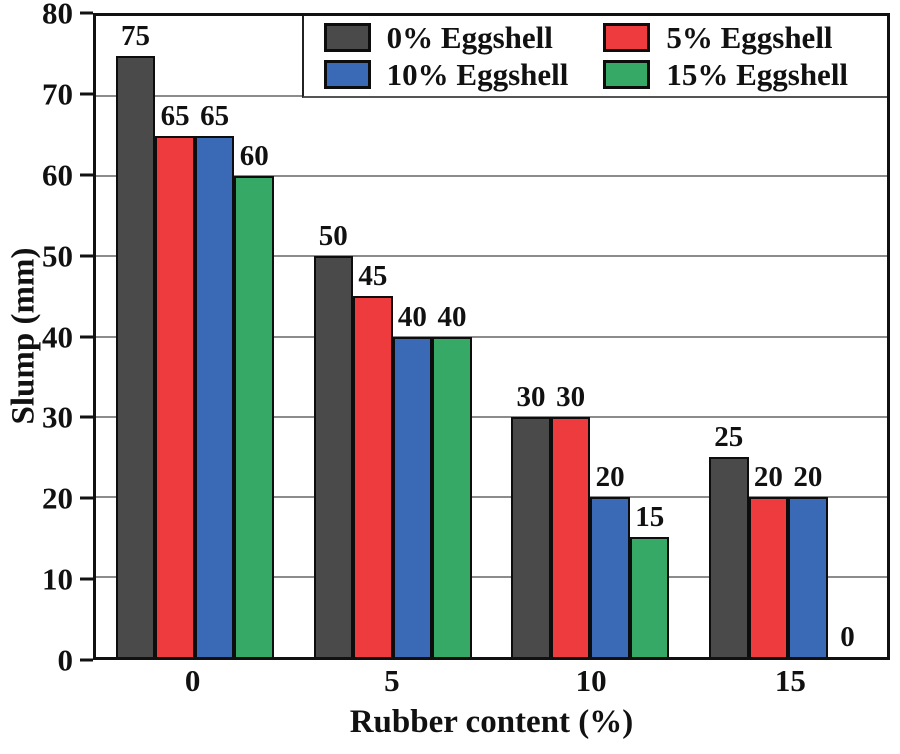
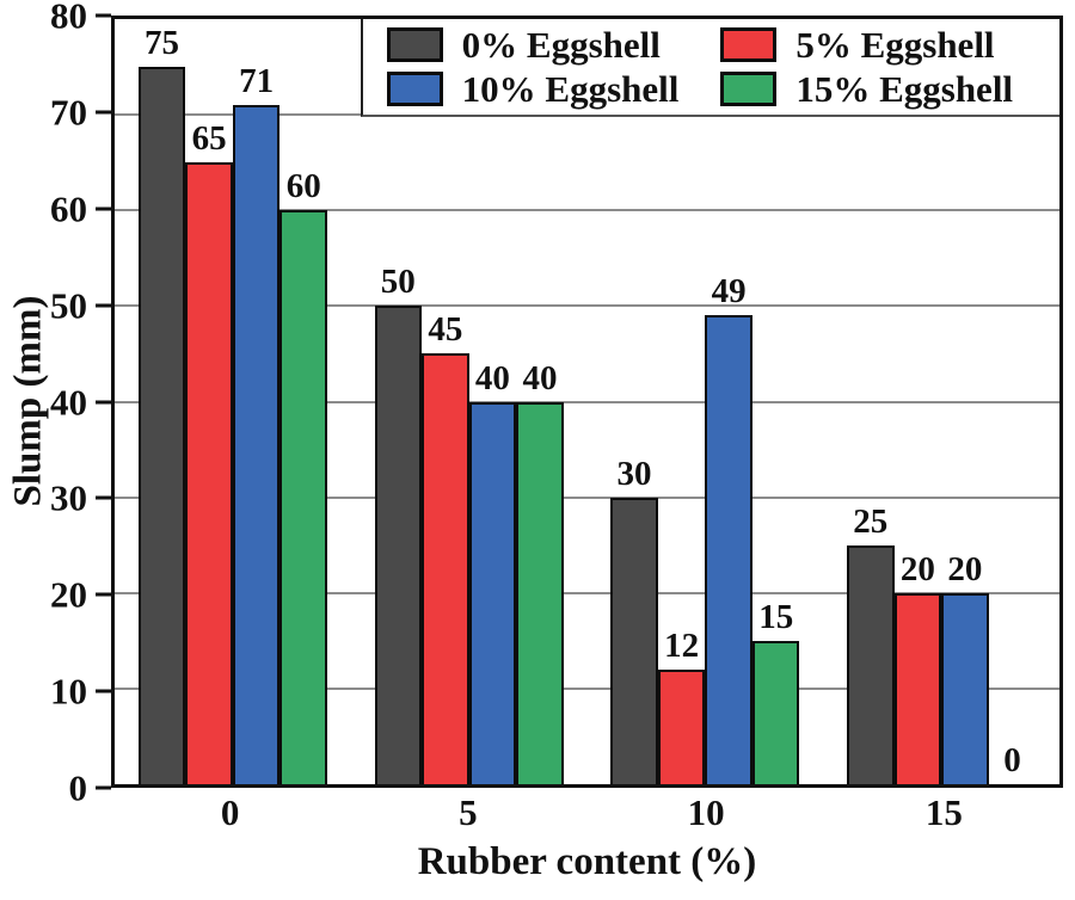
10% Eggshell/0: 65 -> 71
5% Eggshell/10: 30 -> 12
10% Eggshell/10: 20 -> 49
